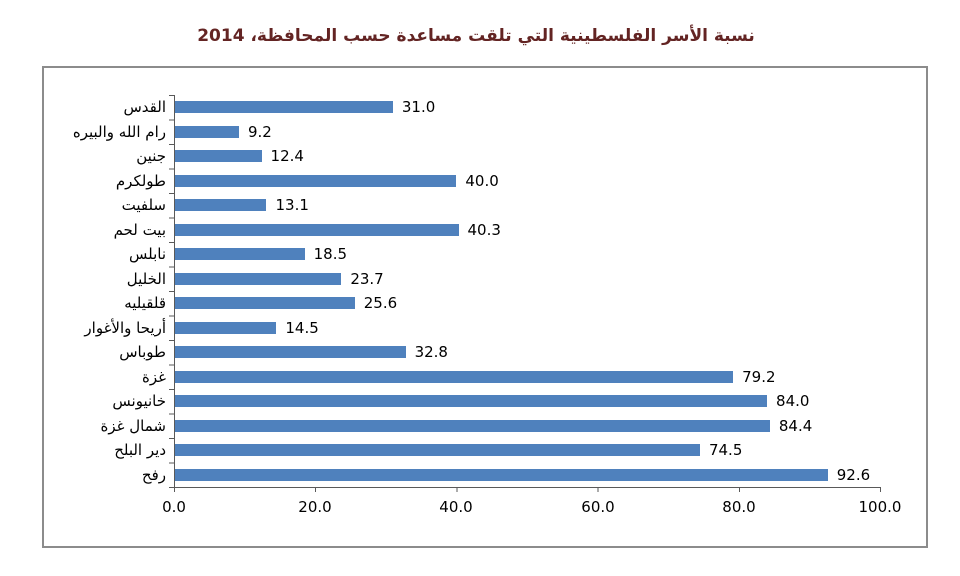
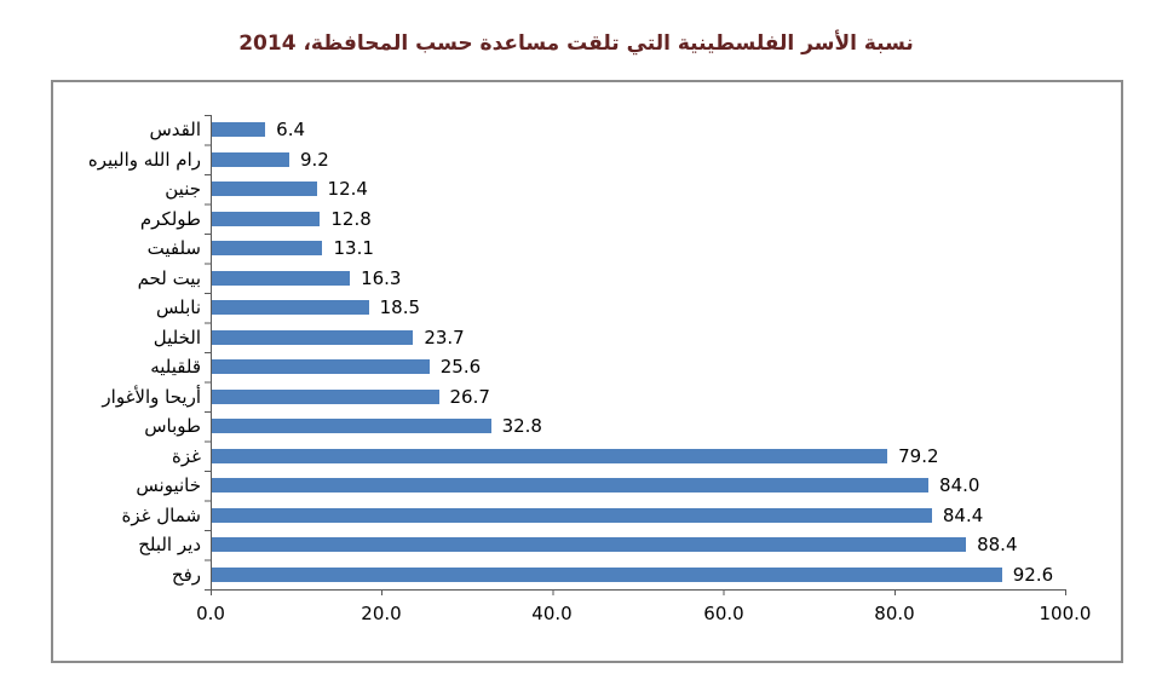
القدس: 31.0 -> 6.4
طولكرم: 40.0 -> 12.8
بيت لحم: 40.3 -> 16.3
أريحا والأغوار: 14.5 -> 26.7
دير البلح: 74.5 -> 88.4
